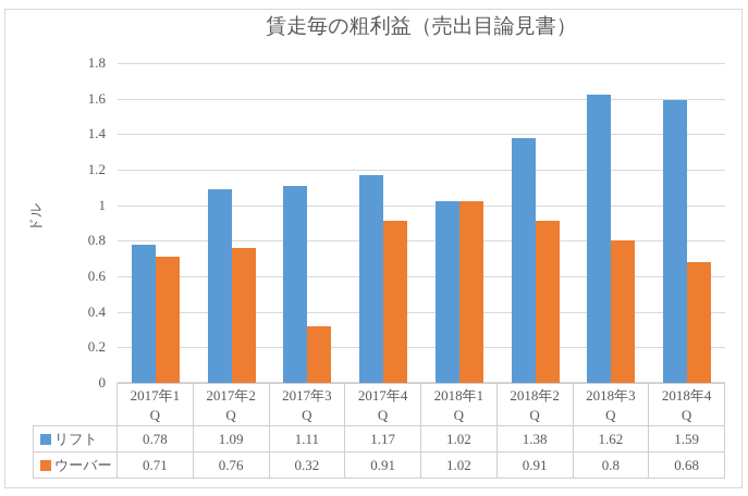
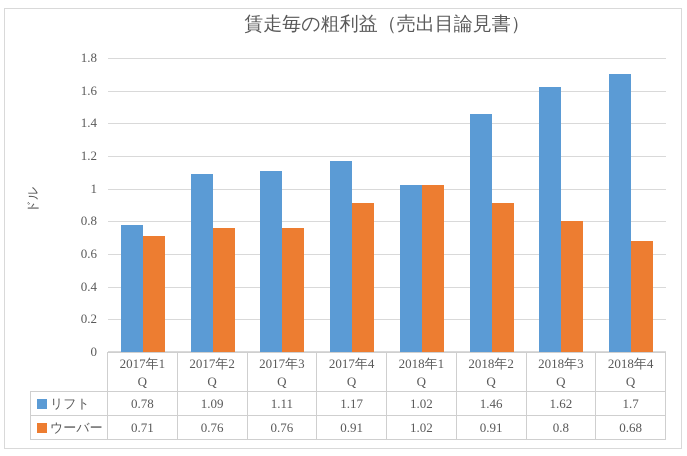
ウーバー/2017年3Q: 0.32 -> 0.76
リフト/2018年2Q: 1.38 -> 1.46
リフト/2018年4Q: 1.59 -> 1.7
